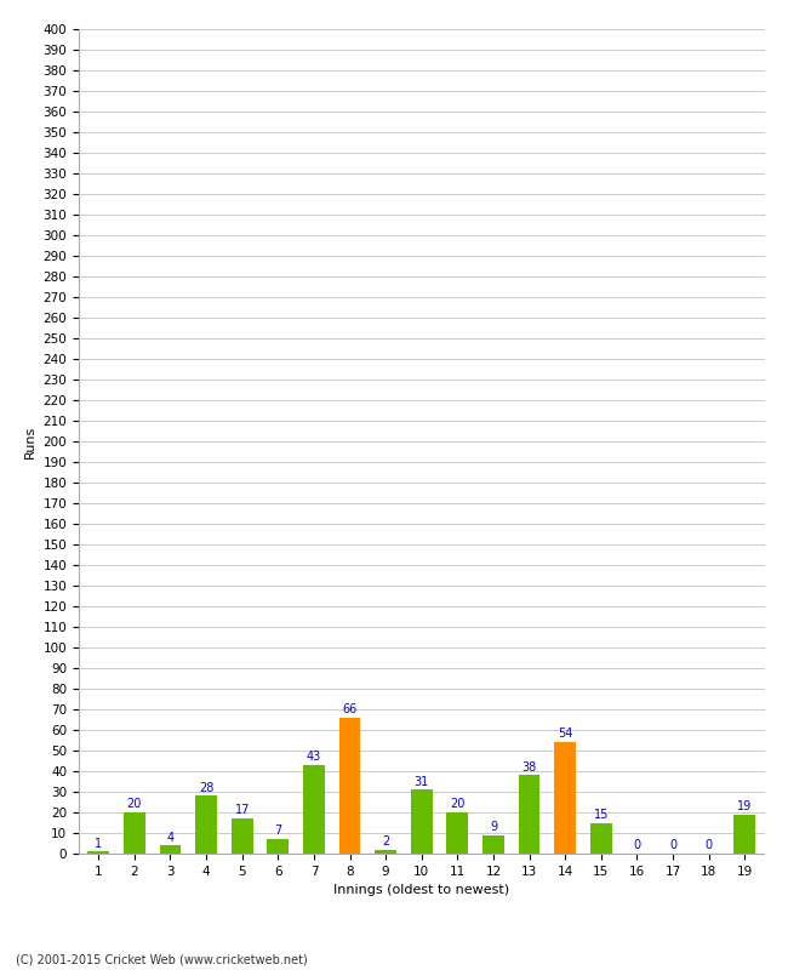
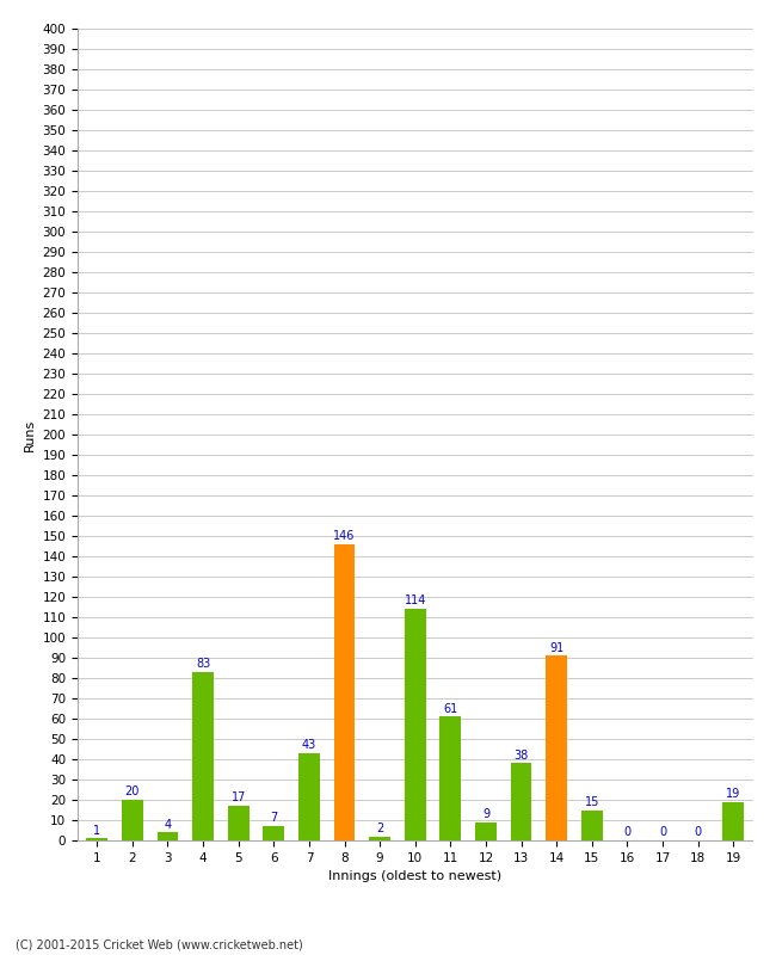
4: 28 -> 83
8: 66 -> 146
10: 31 -> 114
11: 20 -> 61
14: 54 -> 91
